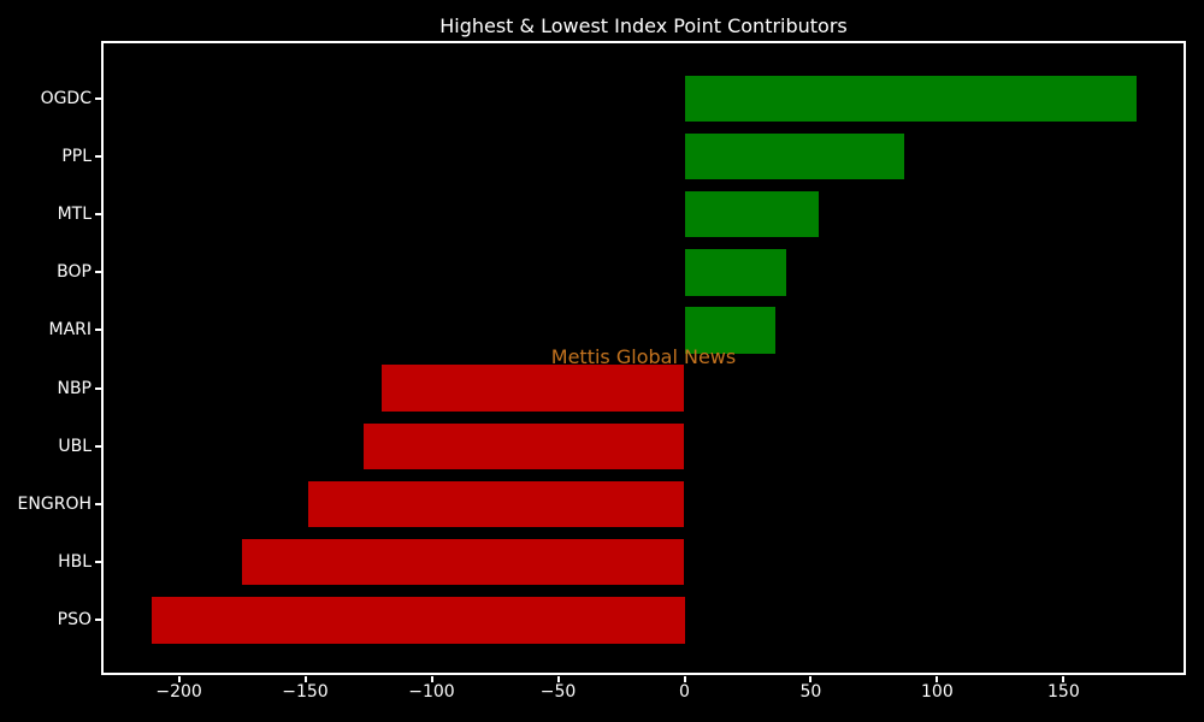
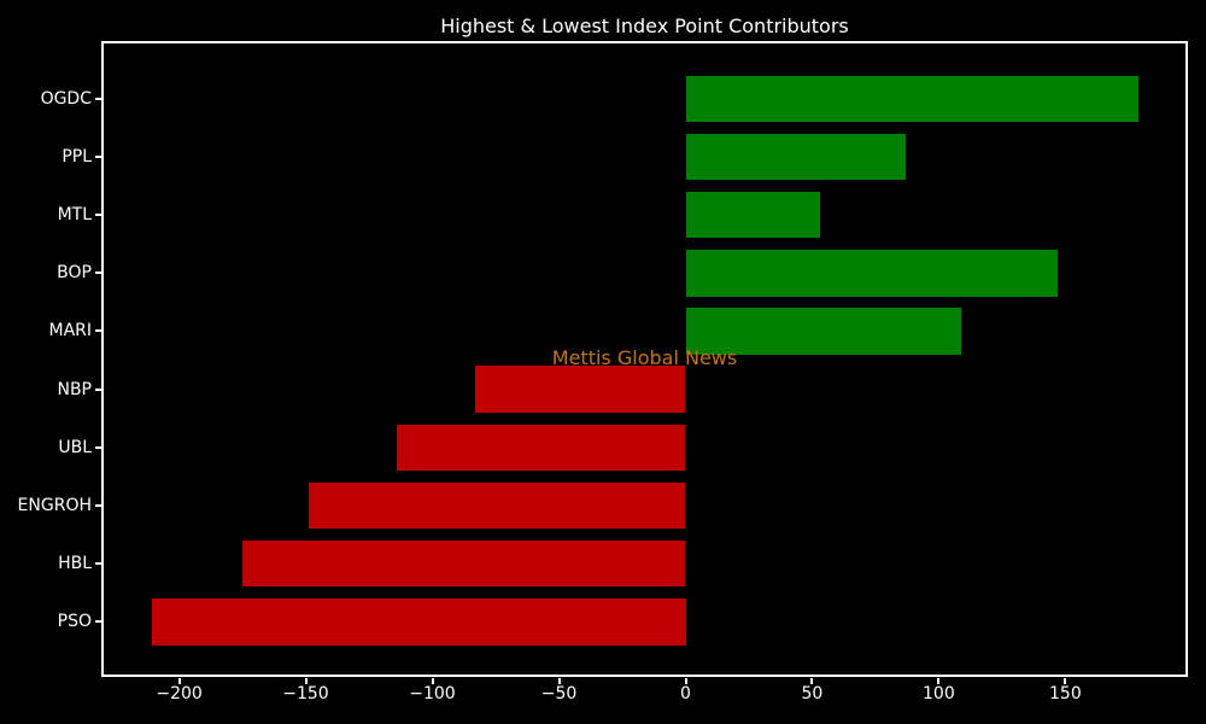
BOP: 40 -> 147
MARI: 36 -> 109
NBP: -120 -> -83
UBL: -127 -> -114
